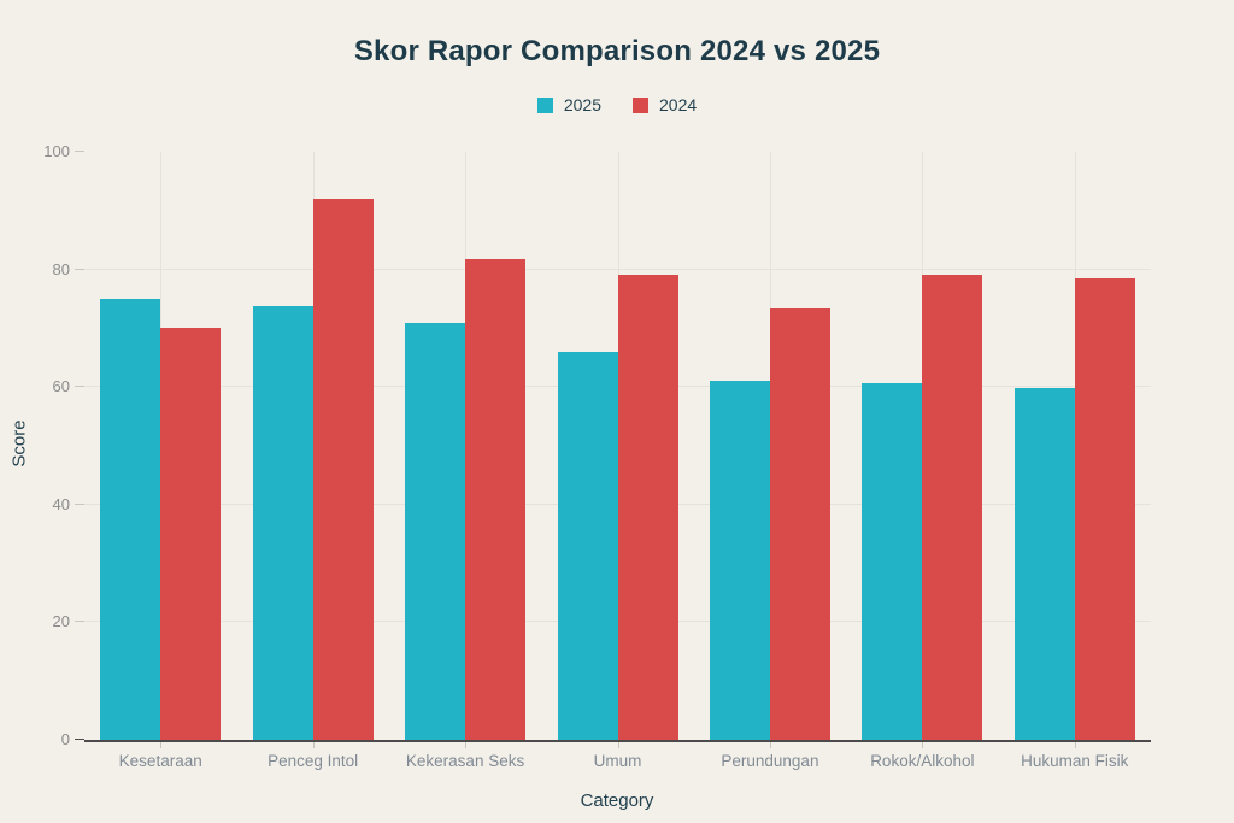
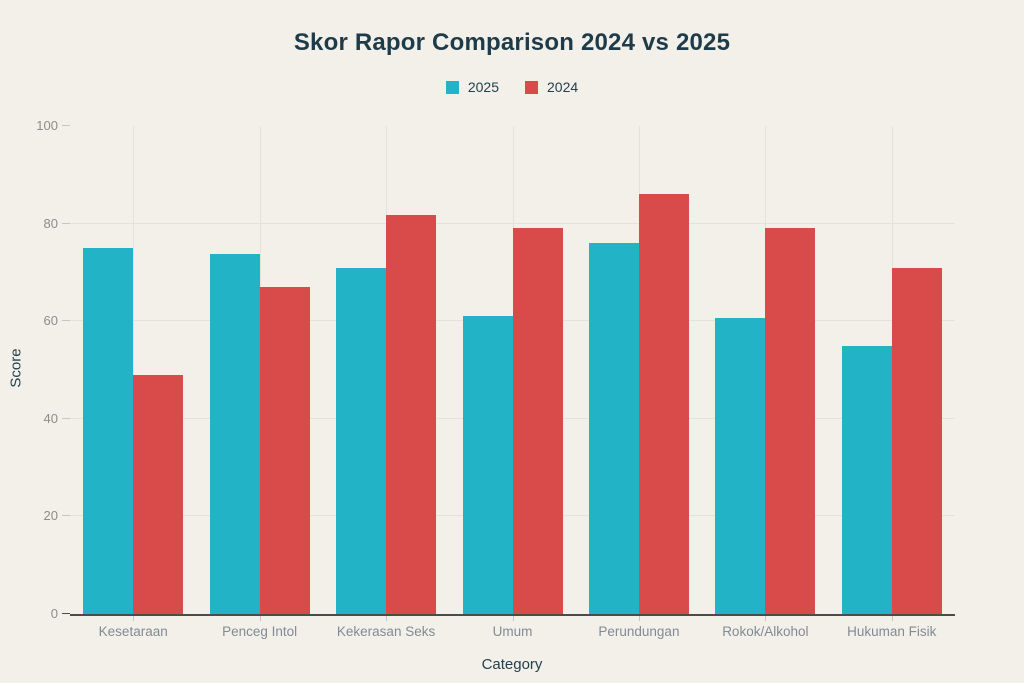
2024/Kesetaraan: 70 -> 49
2024/Penceg Intol: 92 -> 67
2025/Umum: 66 -> 61
2025/Perundungan: 61 -> 76
2024/Perundungan: 73 -> 86
2025/Hukuman Fisik: 60 -> 55
2024/Hukuman Fisik: 78 -> 71
